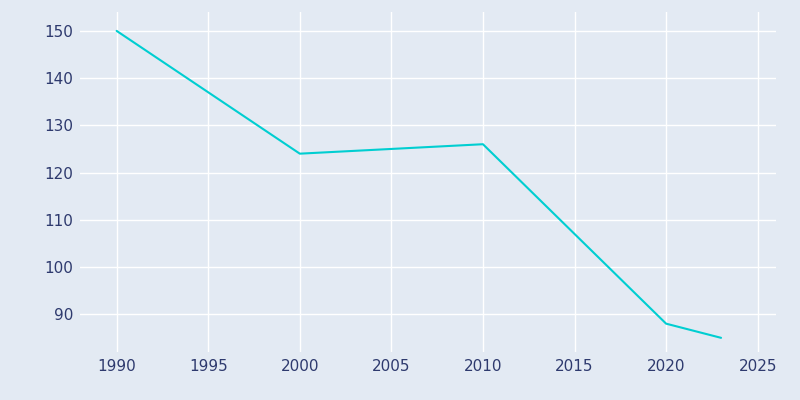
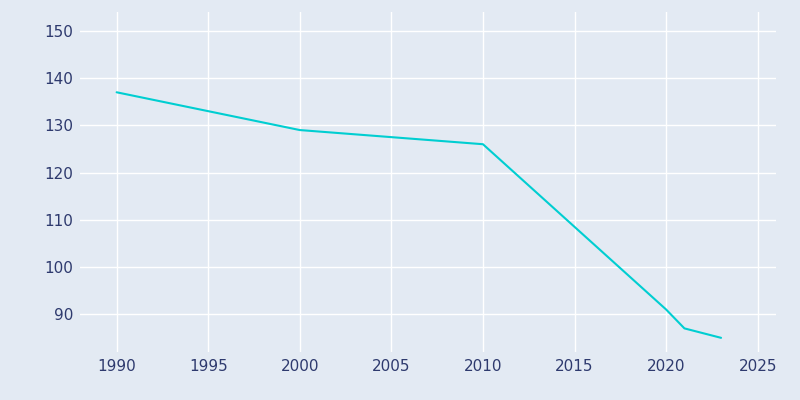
1990: 150 -> 137
2000: 124 -> 129
2020: 88 -> 91
